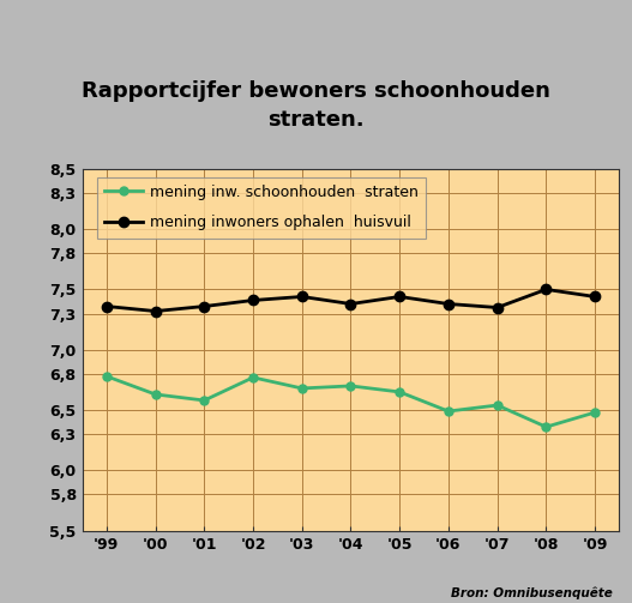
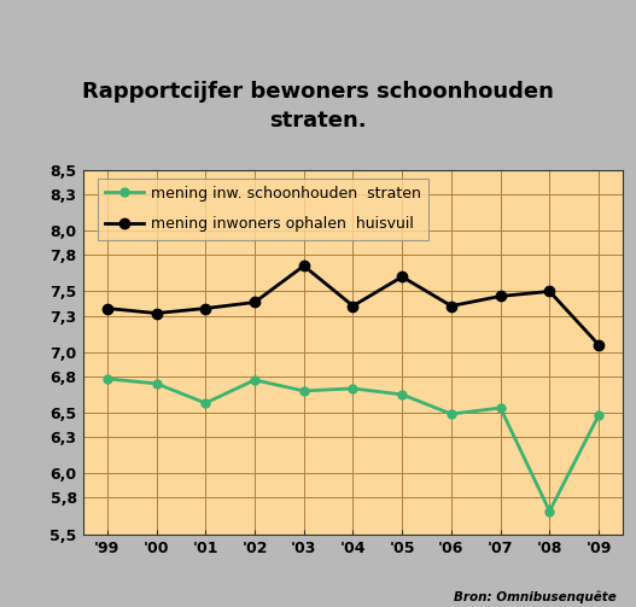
mening inw. schoonhouden straten/'00: 6,63 -> 6,74
mening inwoners ophalen huisvuil/'03: 7,44 -> 7,71
mening inwoners ophalen huisvuil/'05: 7,44 -> 7,62
mening inwoners ophalen huisvuil/'07: 7,35 -> 7,46
mening inw. schoonhouden straten/'08: 6,36 -> 5,69
mening inwoners ophalen huisvuil/'09: 7,44 -> 7,06
